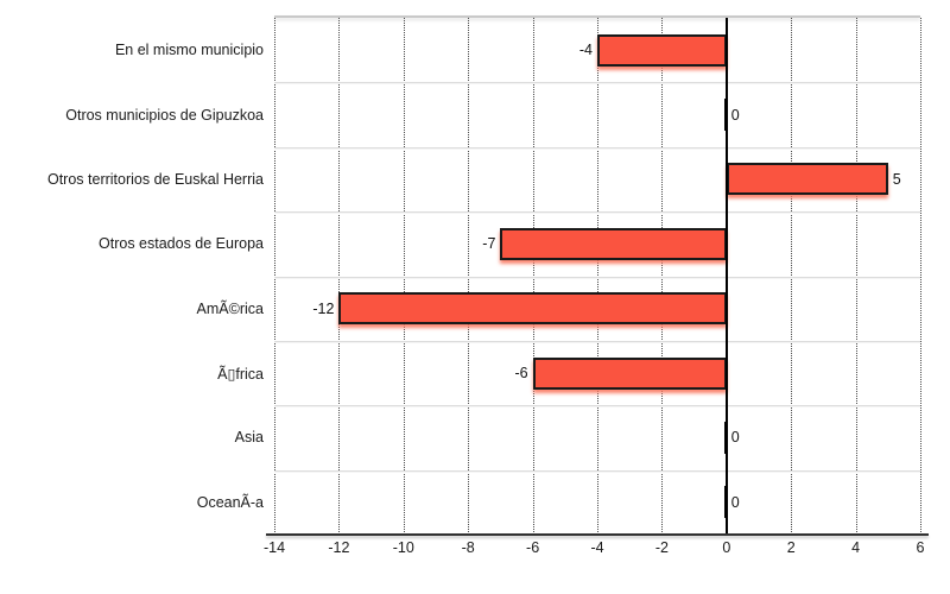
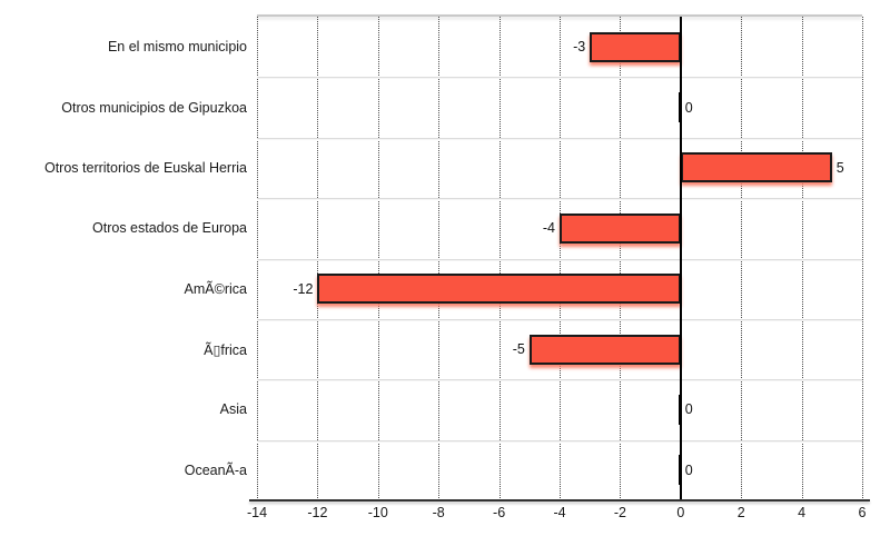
En el mismo municipio: -4 -> -3
Otros estados de Europa: -7 -> -4
Ã▯frica: -6 -> -5
